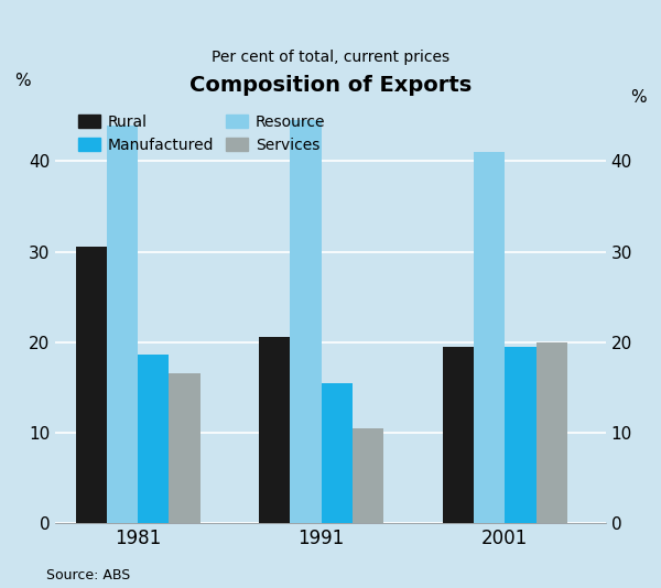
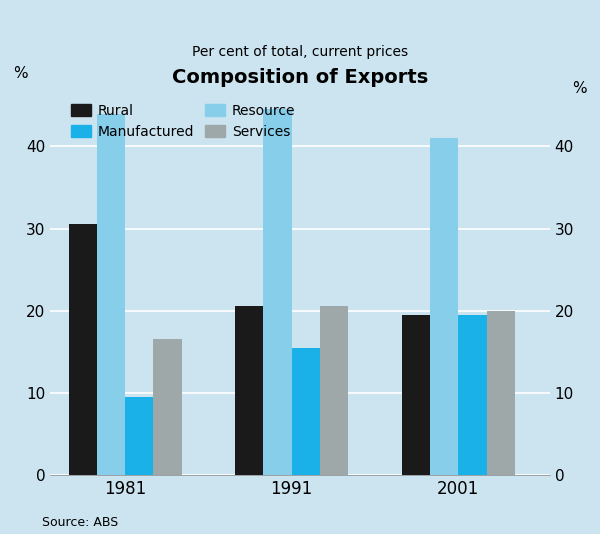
Manufactured/1981: 18.6 -> 9.5
Services/1991: 10.4 -> 20.5
